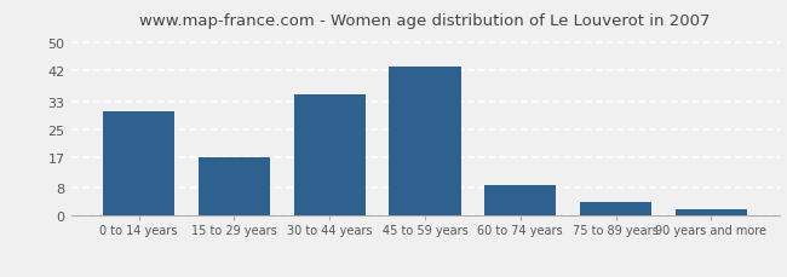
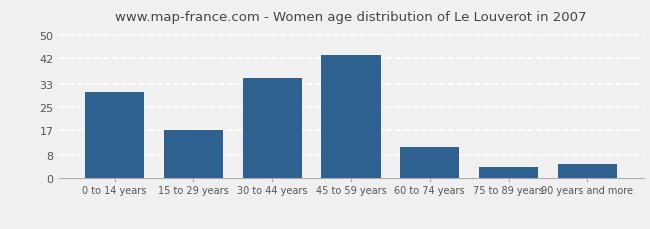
60 to 74 years: 9 -> 11
90 years and more: 2 -> 5
